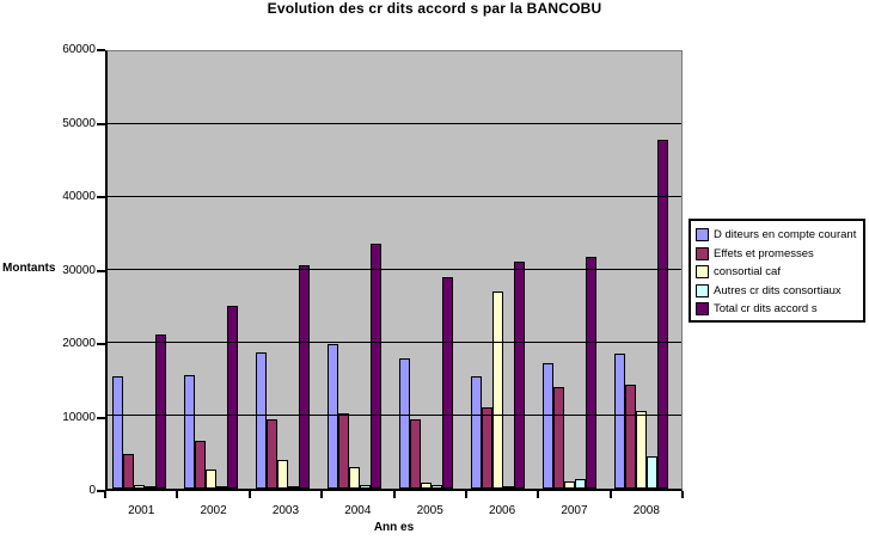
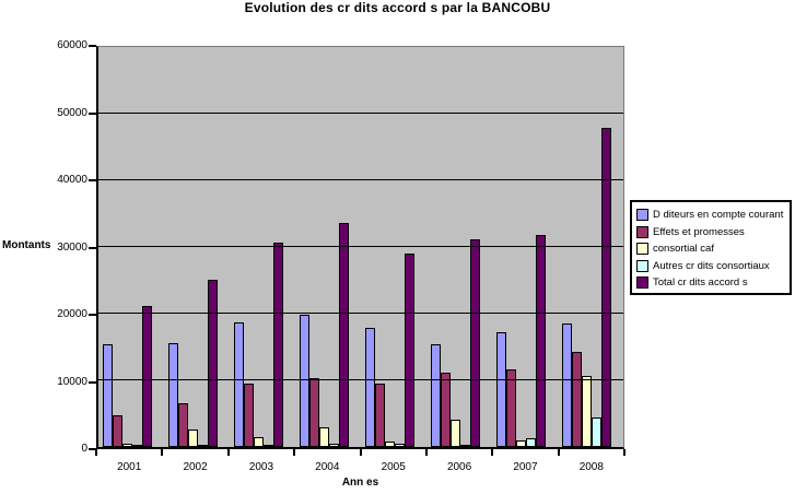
consortial caf/2003: 4000 -> 1000
consortial caf/2006: 27000 -> 4000
Effets et promesses/2007: 14000 -> 12000
